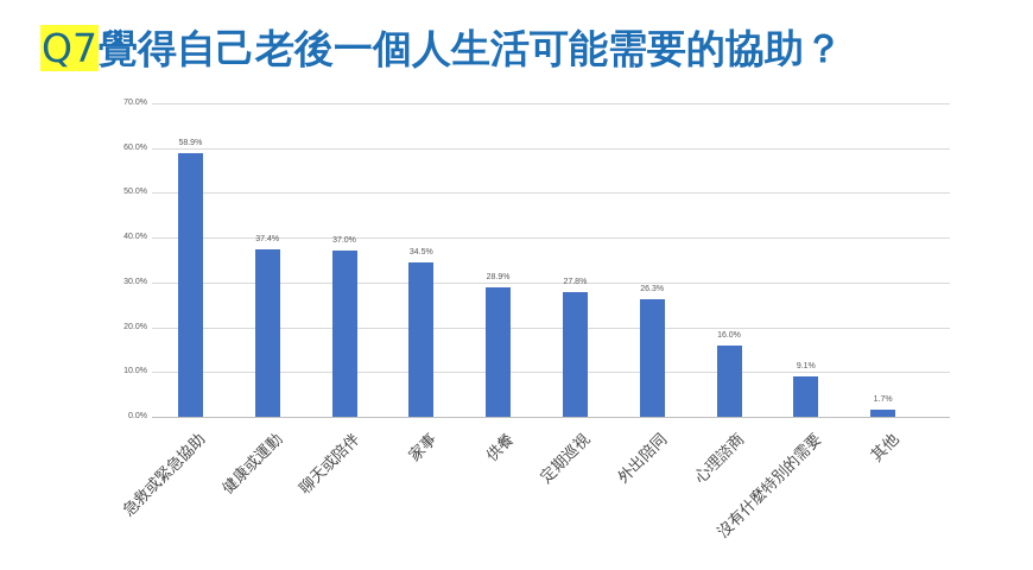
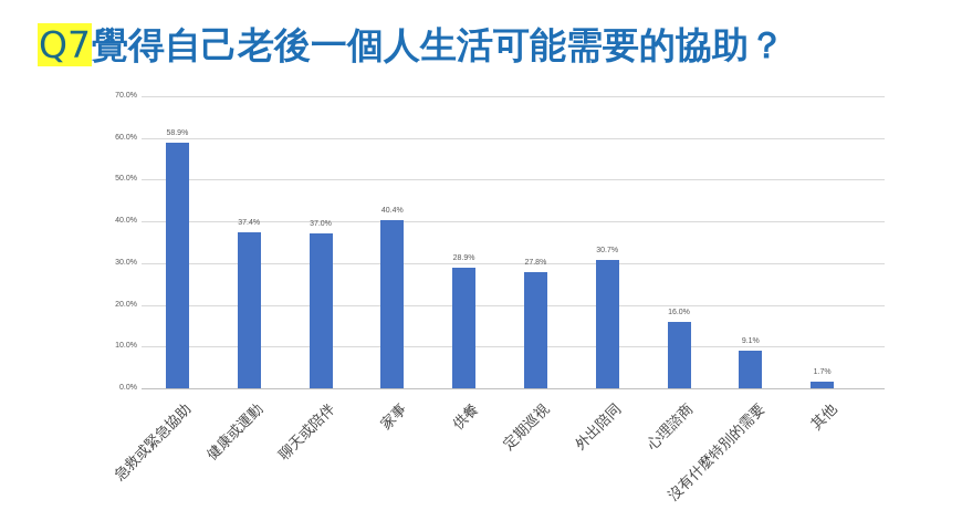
家事: 34.5% -> 40.4%
外出陪同: 26.3% -> 30.7%
